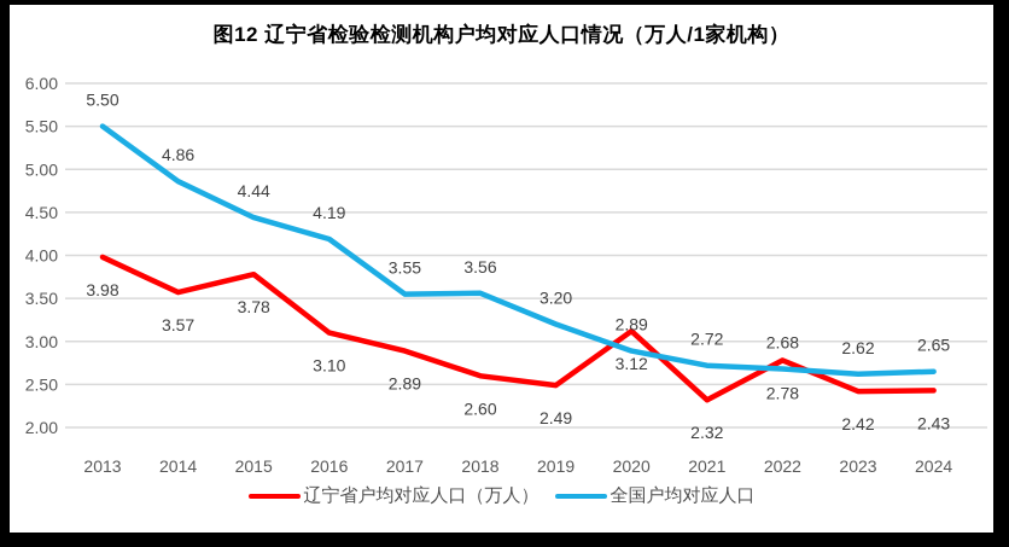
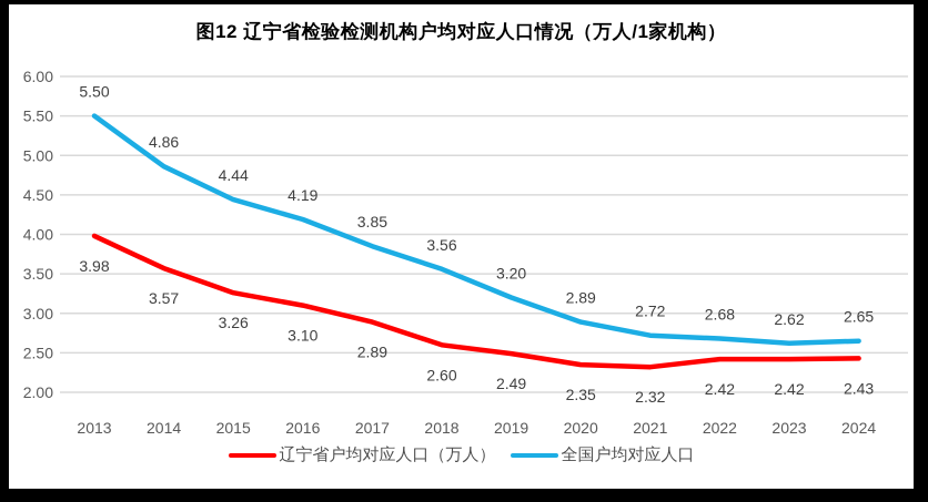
辽宁省户均对应人口（万人）/2015: 3.78 -> 3.26
全国户均对应人口/2017: 3.55 -> 3.85
辽宁省户均对应人口（万人）/2020: 3.12 -> 2.35
辽宁省户均对应人口（万人）/2022: 2.78 -> 2.42
